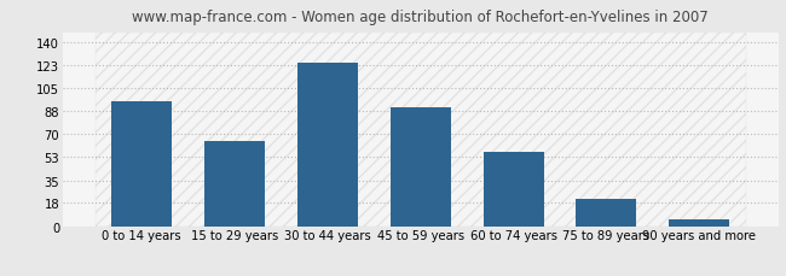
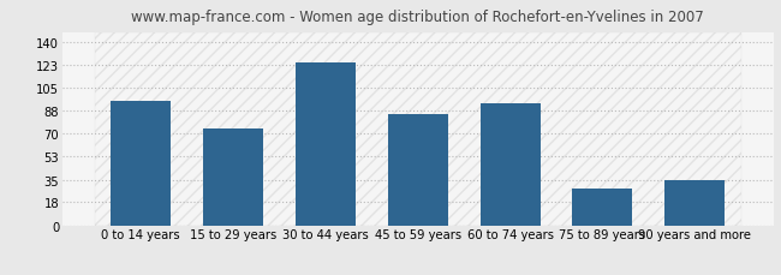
15 to 29 years: 65 -> 74
45 to 59 years: 91 -> 85
60 to 74 years: 57 -> 93
75 to 89 years: 21 -> 28
90 years and more: 5 -> 35
